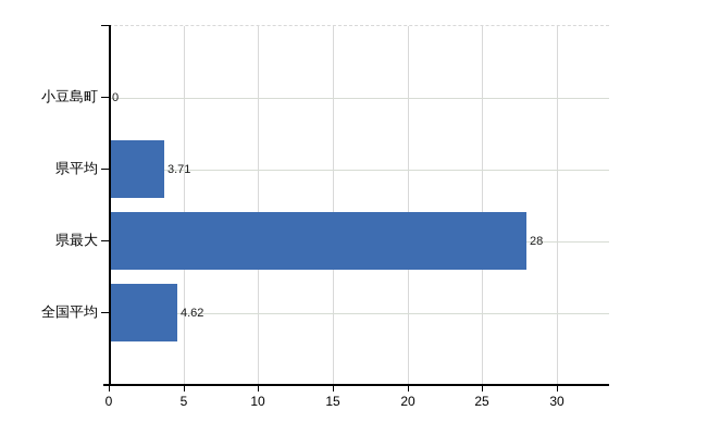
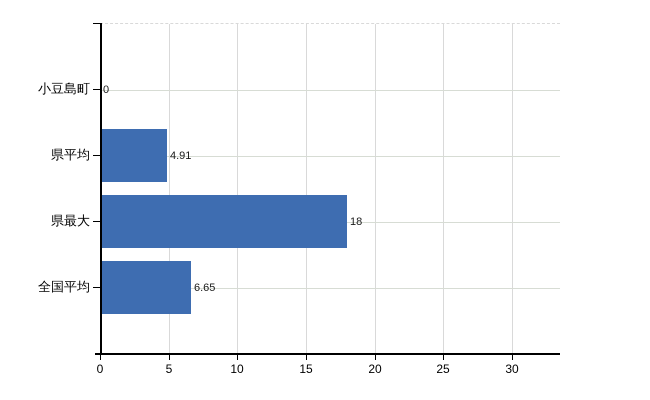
県平均: 3.71 -> 4.91
県最大: 28 -> 18
全国平均: 4.62 -> 6.65
